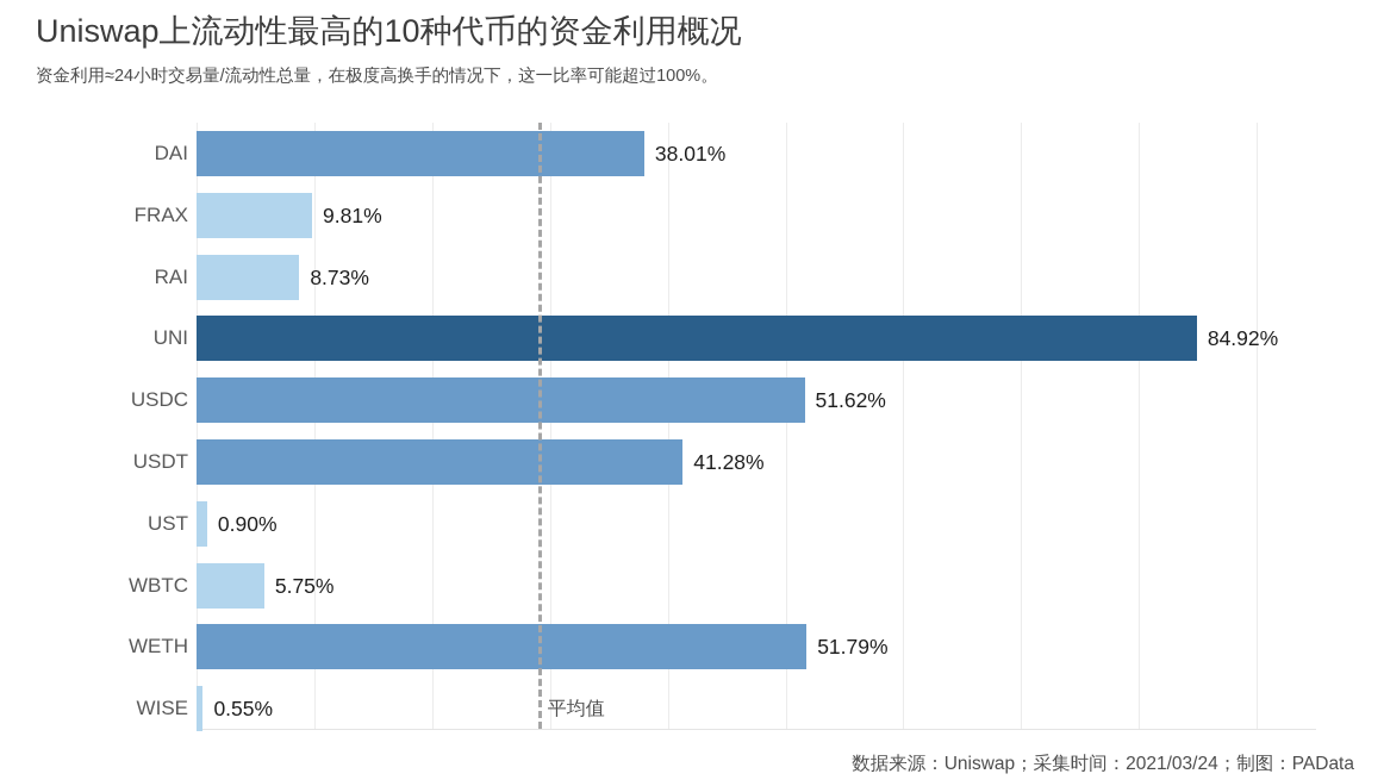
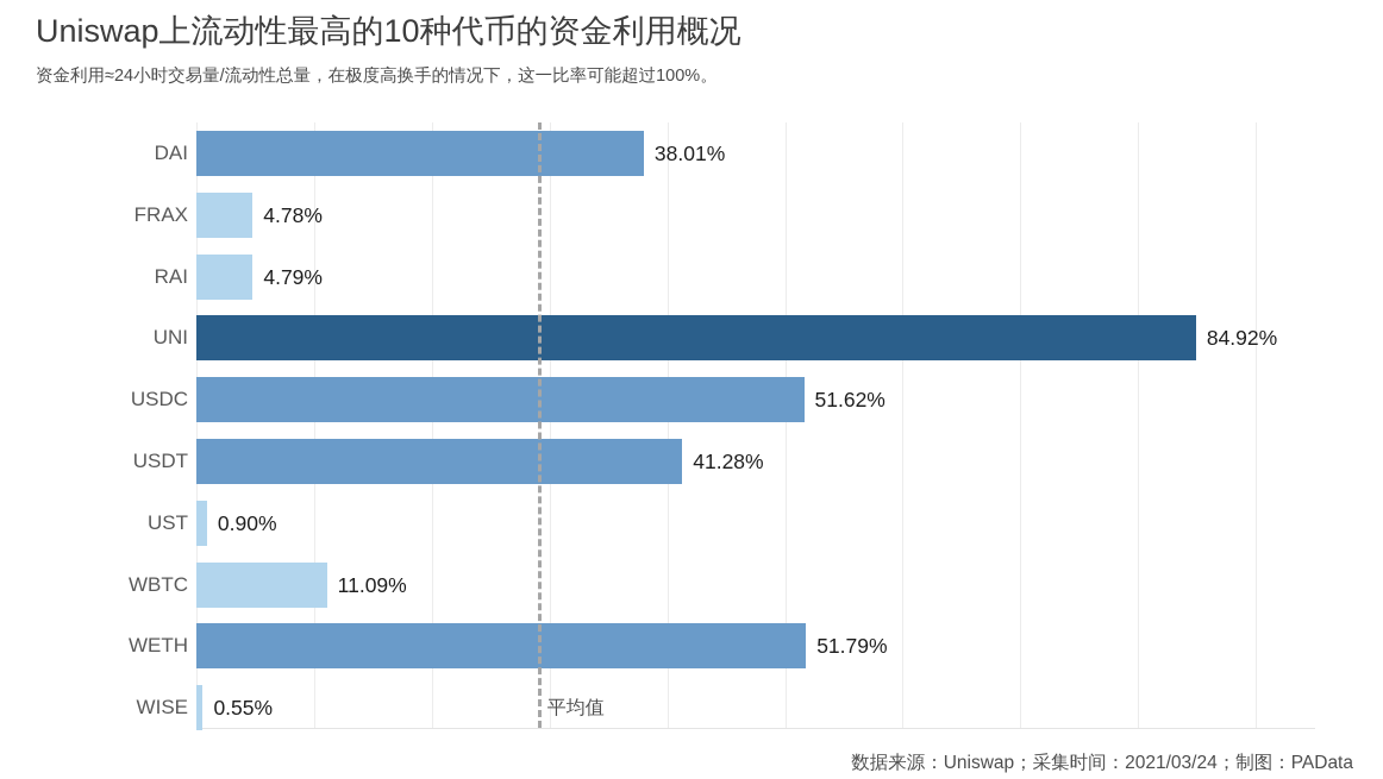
FRAX: 9.81% -> 4.78%
RAI: 8.73% -> 4.79%
WBTC: 5.75% -> 11.09%
